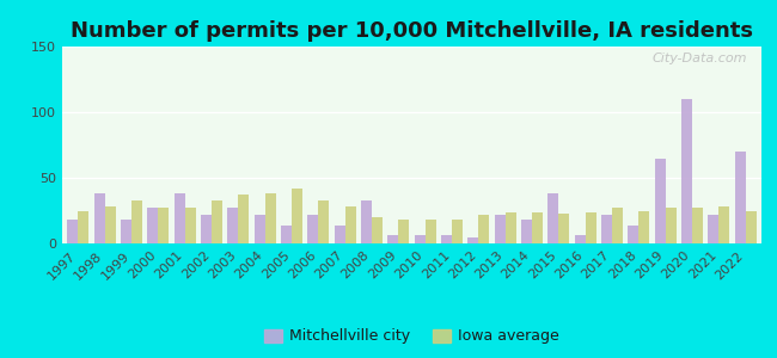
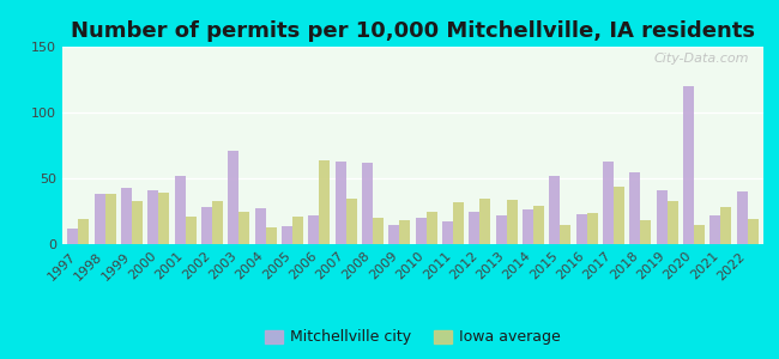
Mitchellville city/1997: 18 -> 12
Iowa average/1997: 25 -> 19
Iowa average/1998: 28 -> 38
Mitchellville city/1999: 18 -> 43
Mitchellville city/2000: 27 -> 41
Iowa average/2000: 27 -> 39
Mitchellville city/2001: 38 -> 52
Iowa average/2001: 27 -> 21
Mitchellville city/2002: 22 -> 28
Mitchellville city/2003: 27 -> 71
Iowa average/2003: 37 -> 25
Mitchellville city/2004: 22 -> 27
Iowa average/2004: 38 -> 13
Iowa average/2005: 42 -> 21
Iowa average/2006: 33 -> 64
Mitchellville city/2007: 14 -> 63
Iowa average/2007: 28 -> 35
Mitchellville city/2008: 33 -> 62
Mitchellville city/2009: 6 -> 15
Mitchellville city/2010: 6 -> 20
Iowa average/2010: 18 -> 25
Mitchellville city/2011: 6 -> 17
Iowa average/2011: 18 -> 32
Mitchellville city/2012: 5 -> 25
Iowa average/2012: 22 -> 35
Iowa average/2013: 24 -> 34
Mitchellville city/2014: 18 -> 26
Iowa average/2014: 24 -> 29
Mitchellville city/2015: 38 -> 52
Iowa average/2015: 23 -> 15
Mitchellville city/2016: 6 -> 23
Mitchellville city/2017: 22 -> 63
Iowa average/2017: 27 -> 44
Mitchellville city/2018: 14 -> 55
Iowa average/2018: 25 -> 18
Mitchellville city/2019: 65 -> 41
Iowa average/2019: 27 -> 33
Mitchellville city/2020: 110 -> 120
Iowa average/2020: 27 -> 15
Mitchellville city/2022: 70 -> 40
Iowa average/2022: 25 -> 19
